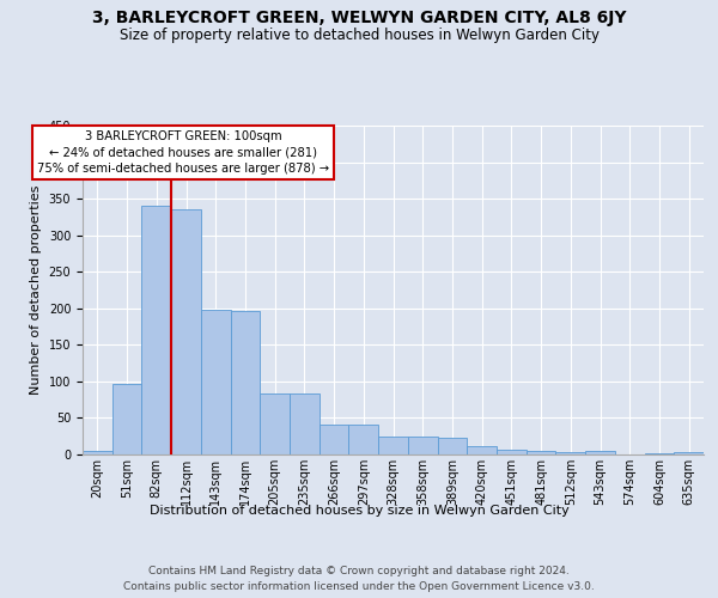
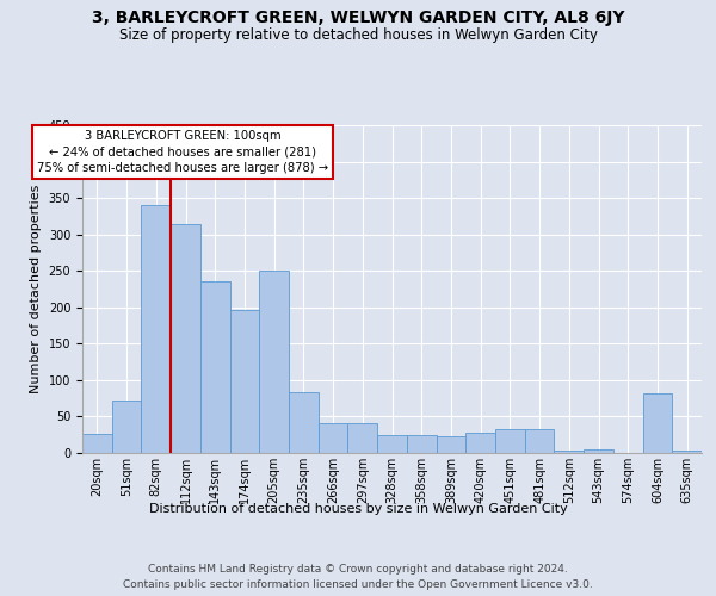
20sqm: 5 -> 26
51sqm: 97 -> 72
112sqm: 335 -> 314
143sqm: 198 -> 236
205sqm: 84 -> 250
420sqm: 11 -> 28
451sqm: 6 -> 32
481sqm: 5 -> 32
604sqm: 2 -> 82
